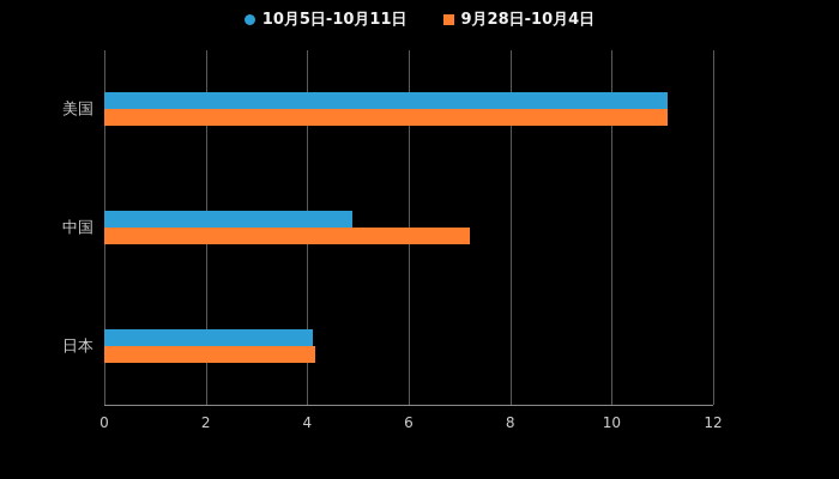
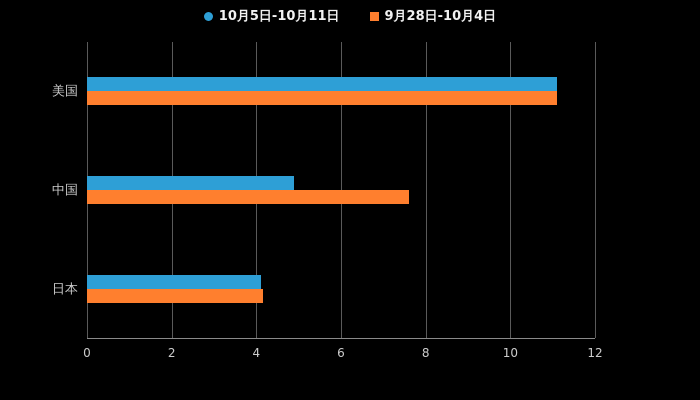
9月28日-10月4日/中国: 7.2 -> 7.6
